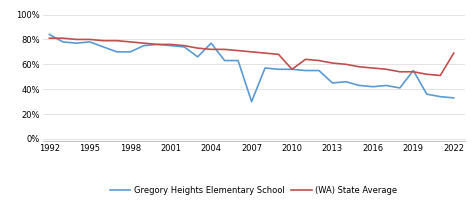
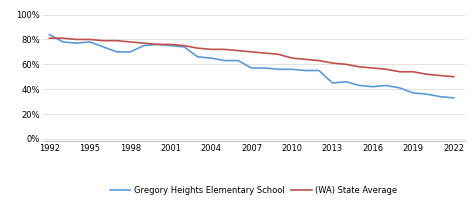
Gregory Heights Elementary School/2004: 77% -> 65%
Gregory Heights Elementary School/2007: 30% -> 57%
(WA) State Average/2010: 56% -> 65%
Gregory Heights Elementary School/2019: 55% -> 37%
(WA) State Average/2022: 69% -> 50%
